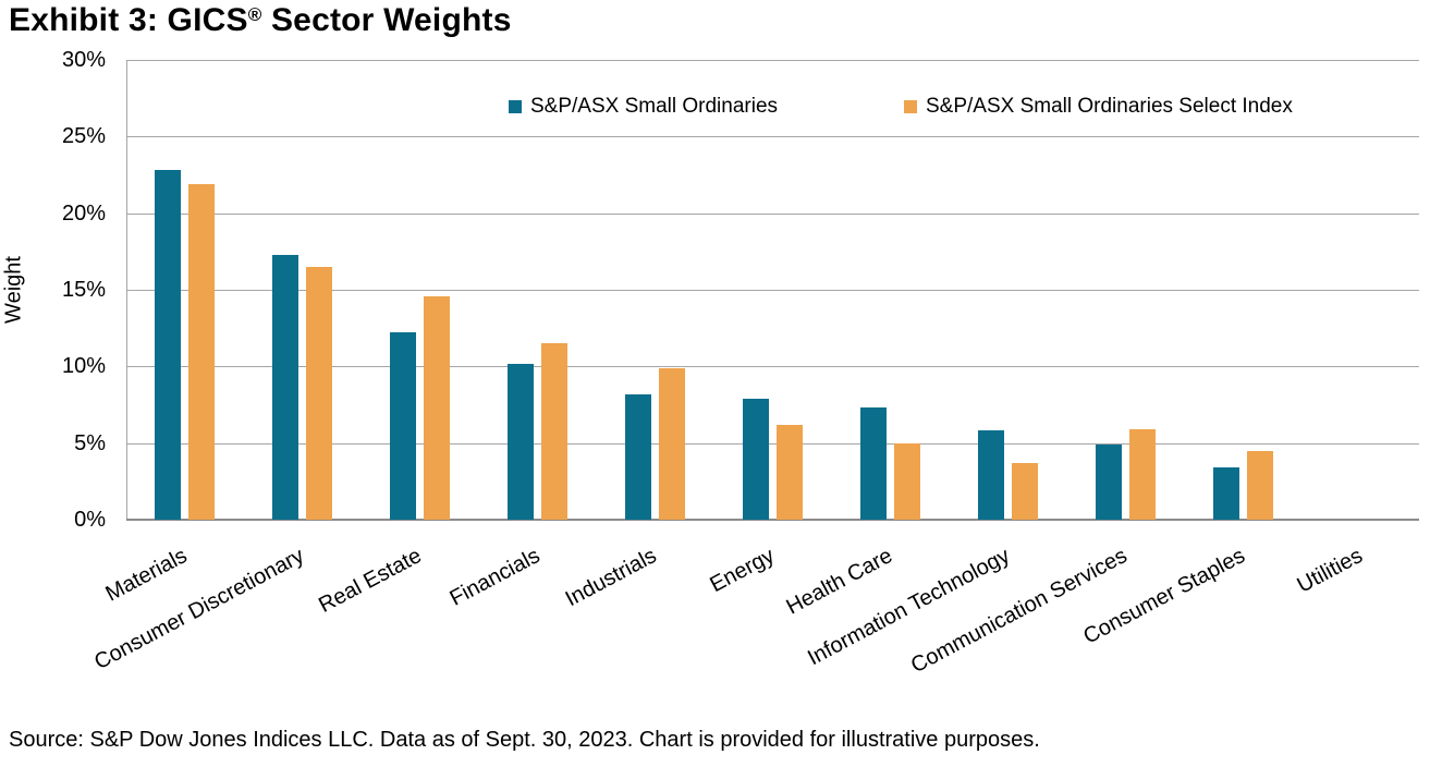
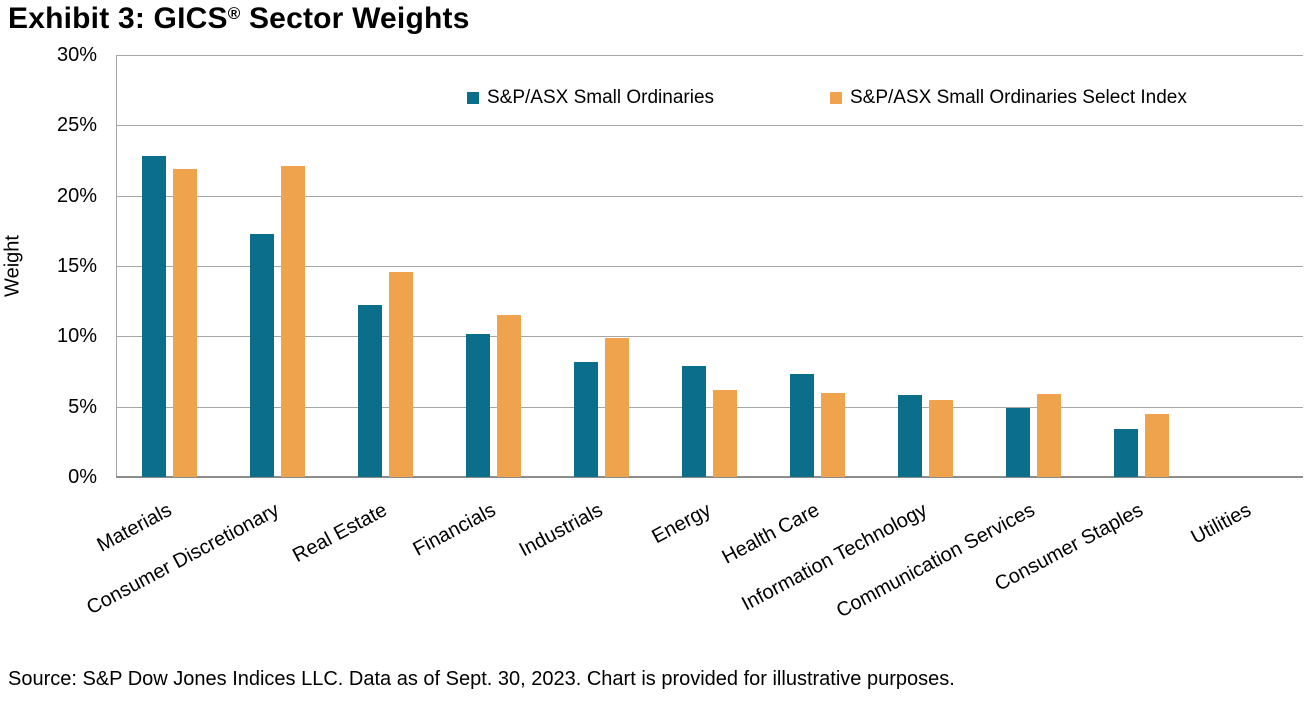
S&P/ASX Small Ordinaries Select Index/Consumer Discretionary: 16.5% -> 22.1%
S&P/ASX Small Ordinaries Select Index/Health Care: 5.0% -> 6.0%
S&P/ASX Small Ordinaries Select Index/Information Technology: 3.7% -> 5.5%
